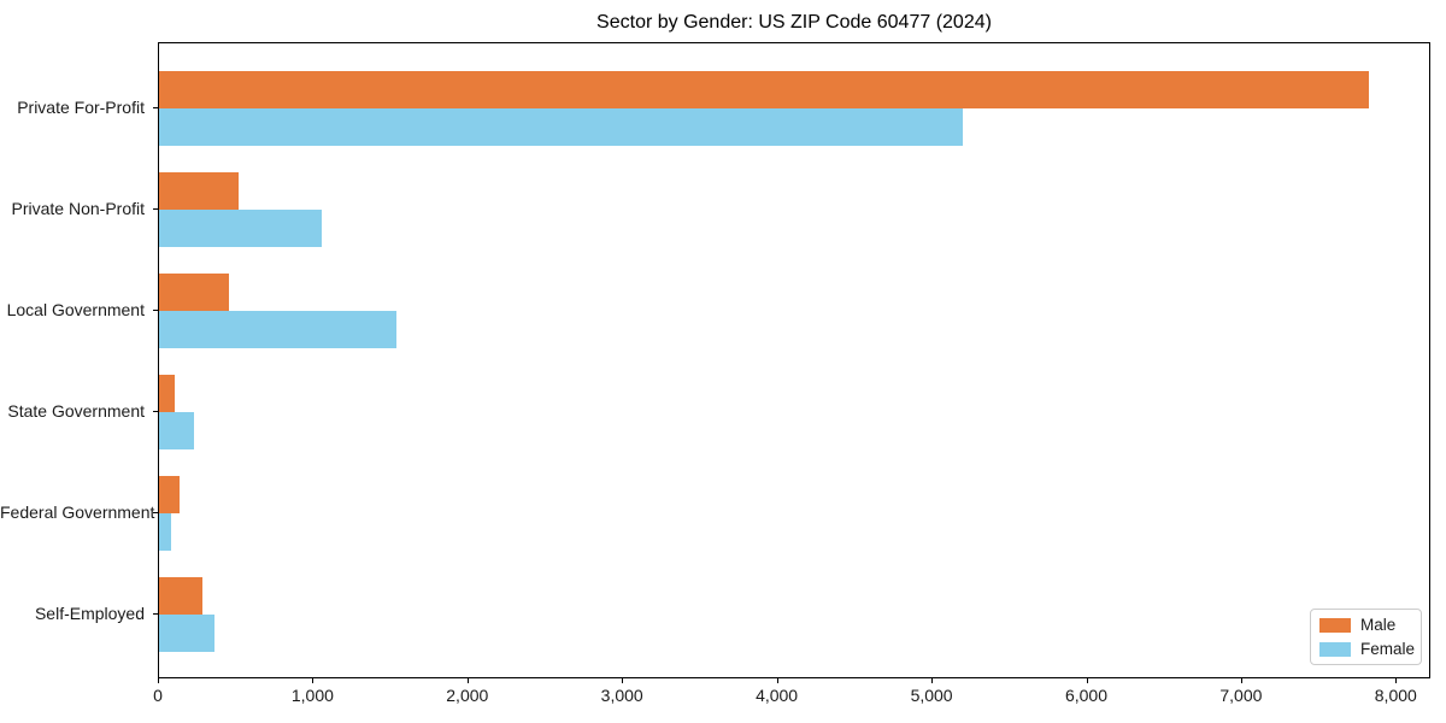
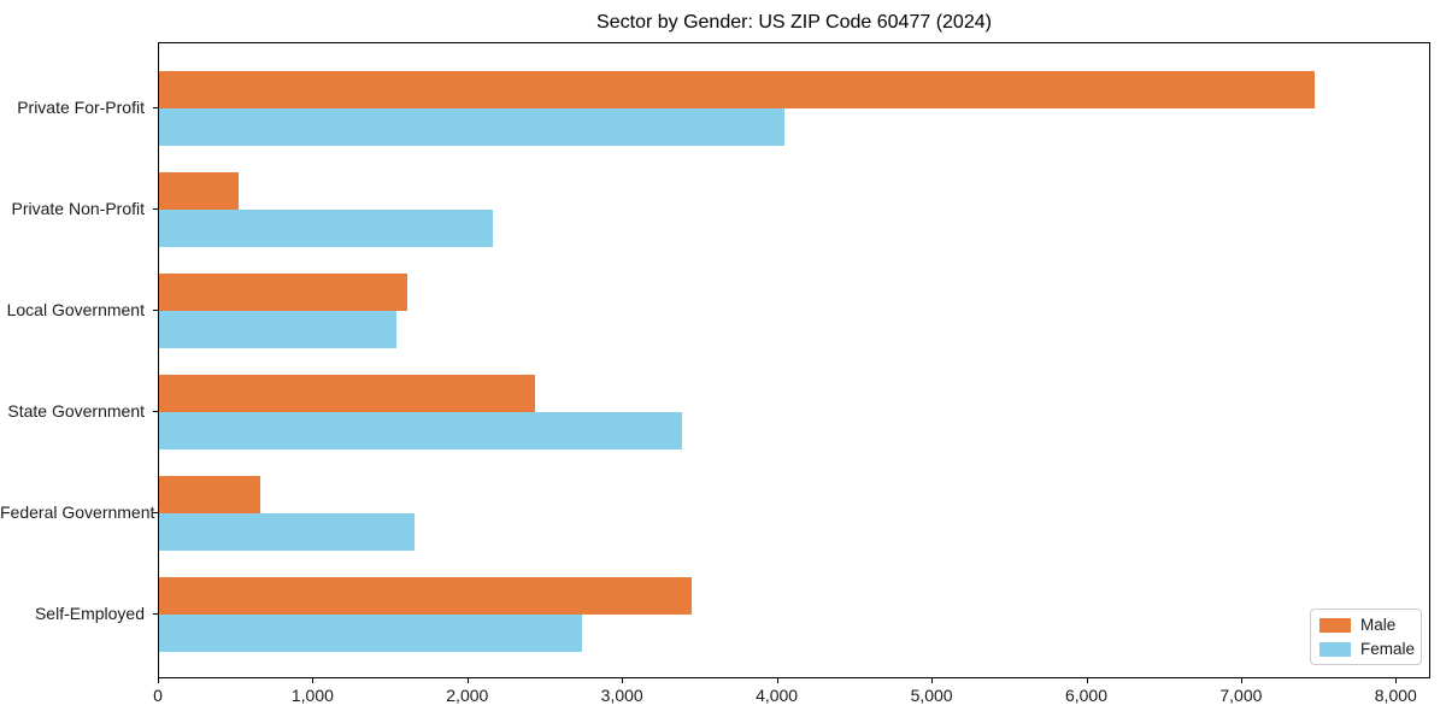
Male/Private For-Profit: 7820 -> 7470
Female/Private For-Profit: 5190 -> 4040
Female/Private Non-Profit: 1050 -> 2160
Male/Local Government: 460 -> 1600
Male/State Government: 100 -> 2430
Female/State Government: 220 -> 3380
Male/Federal Government: 130 -> 650
Female/Federal Government: 80 -> 1650
Male/Self-Employed: 280 -> 3440
Female/Self-Employed: 360 -> 2730
